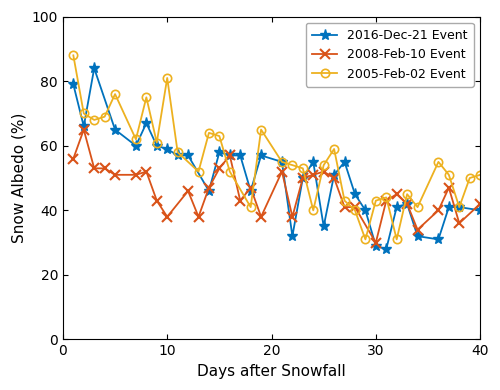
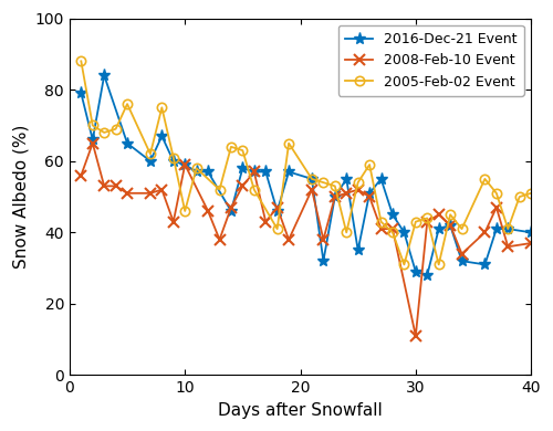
2008-Feb-10 Event/10: 38 -> 59
2005-Feb-02 Event/10: 81 -> 46
2008-Feb-10 Event/30: 30 -> 11
2008-Feb-10 Event/40: 42 -> 37
